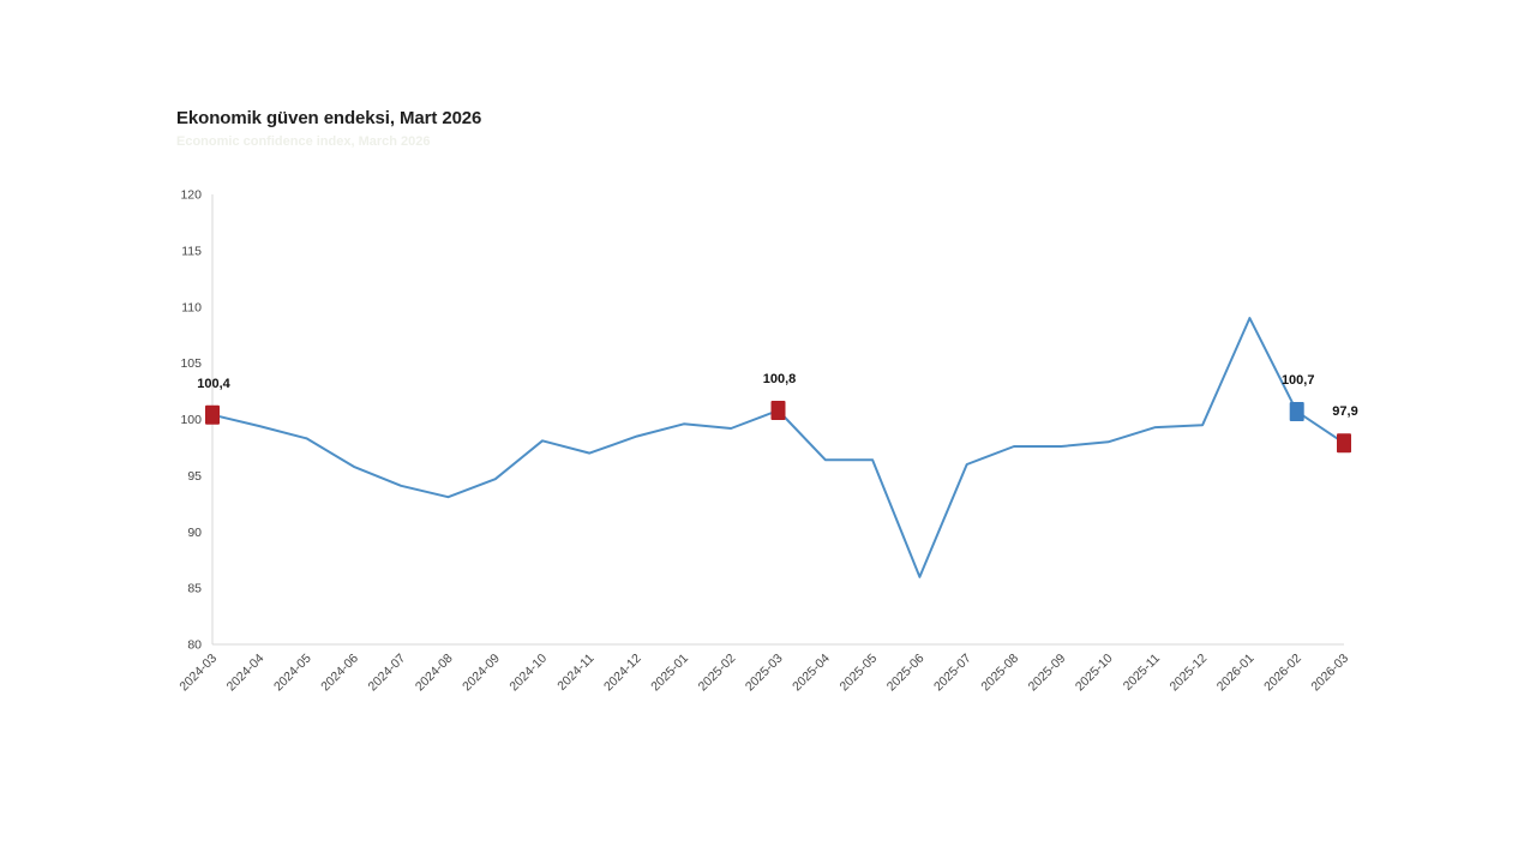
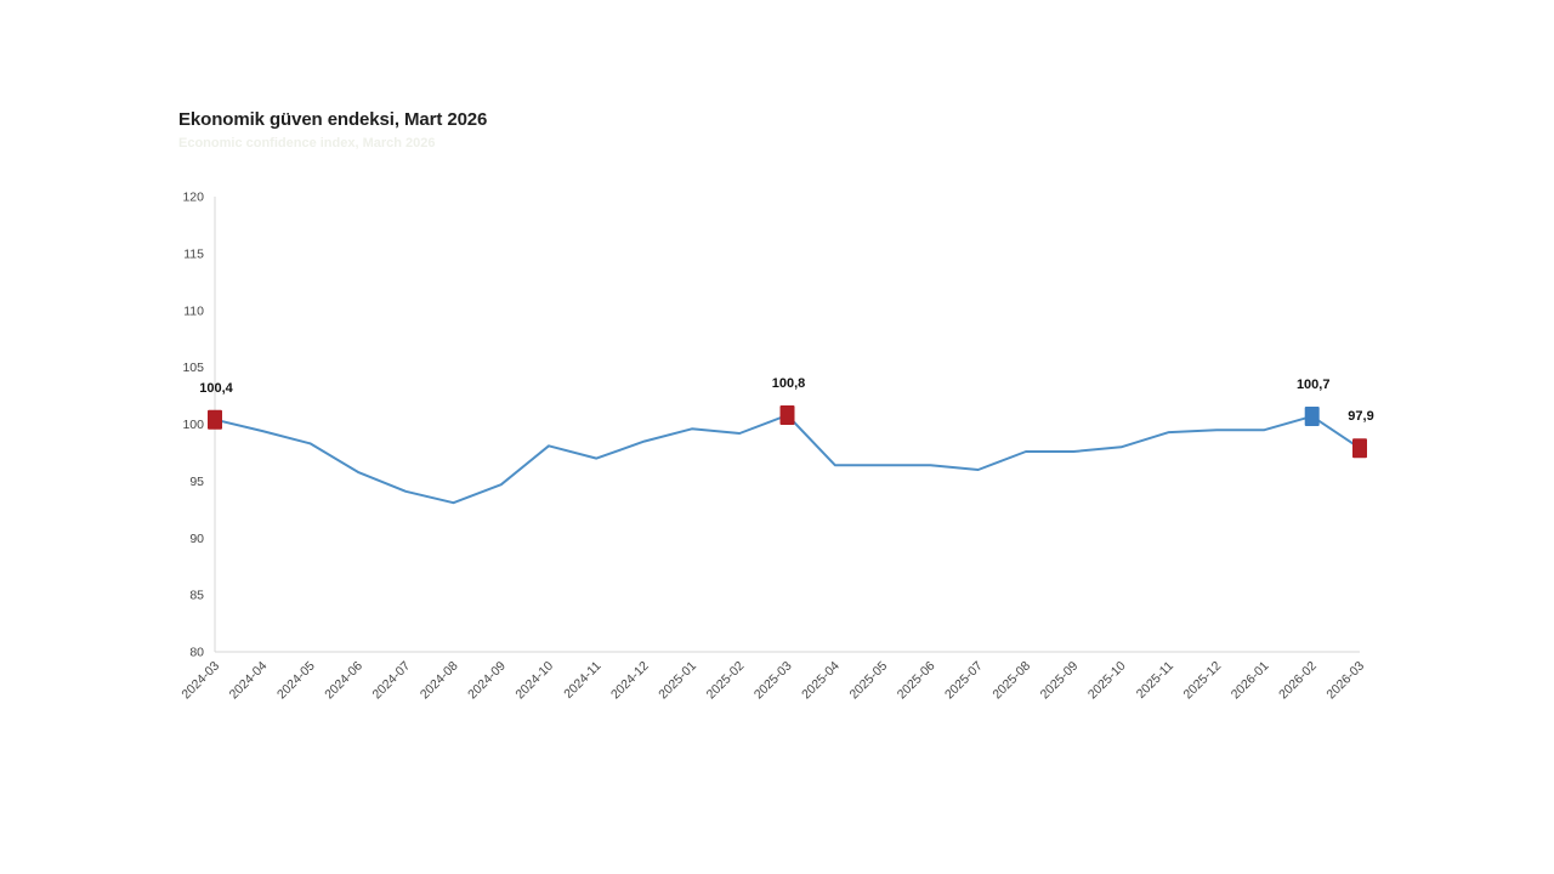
2025-06: 86 -> 96
2026-01: 109 -> 100
